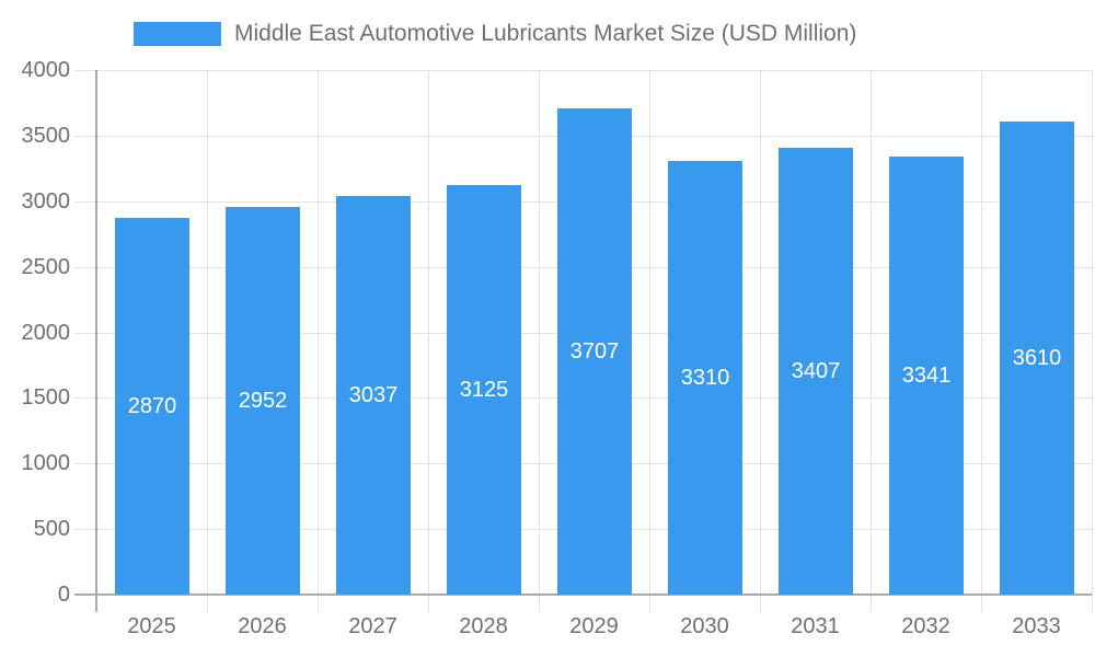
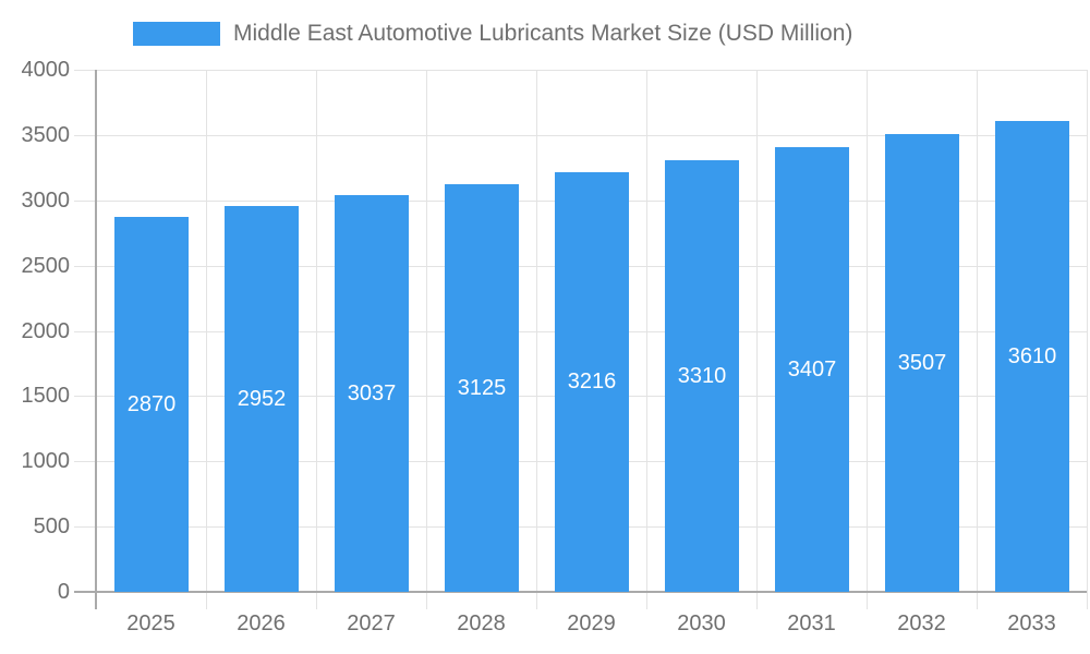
2029: 3707 -> 3216
2032: 3341 -> 3507
